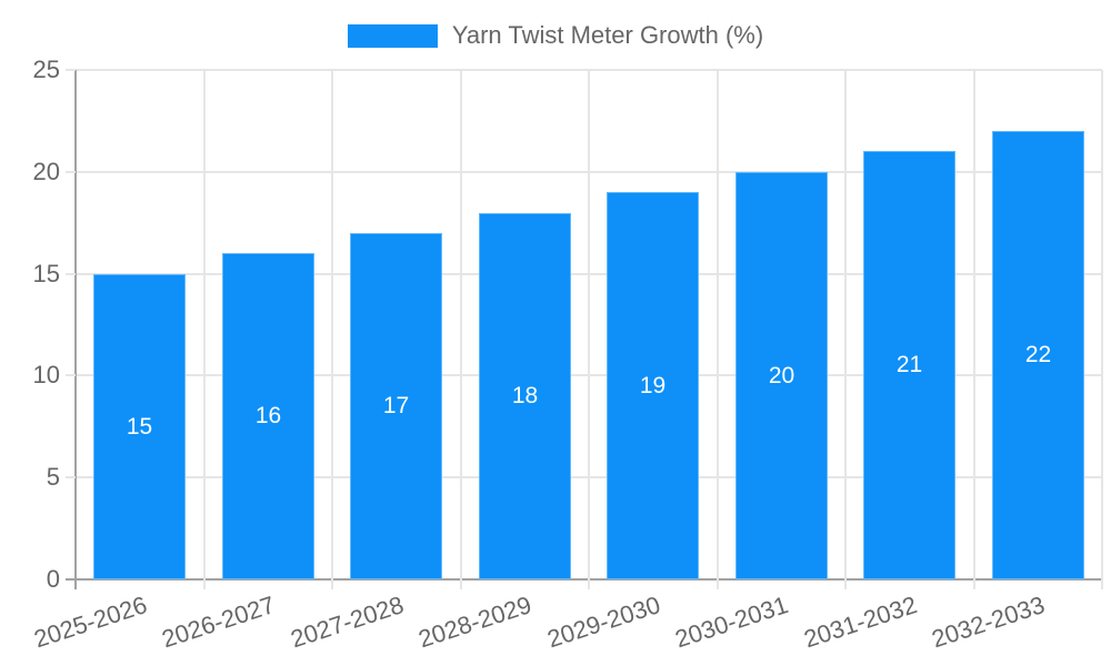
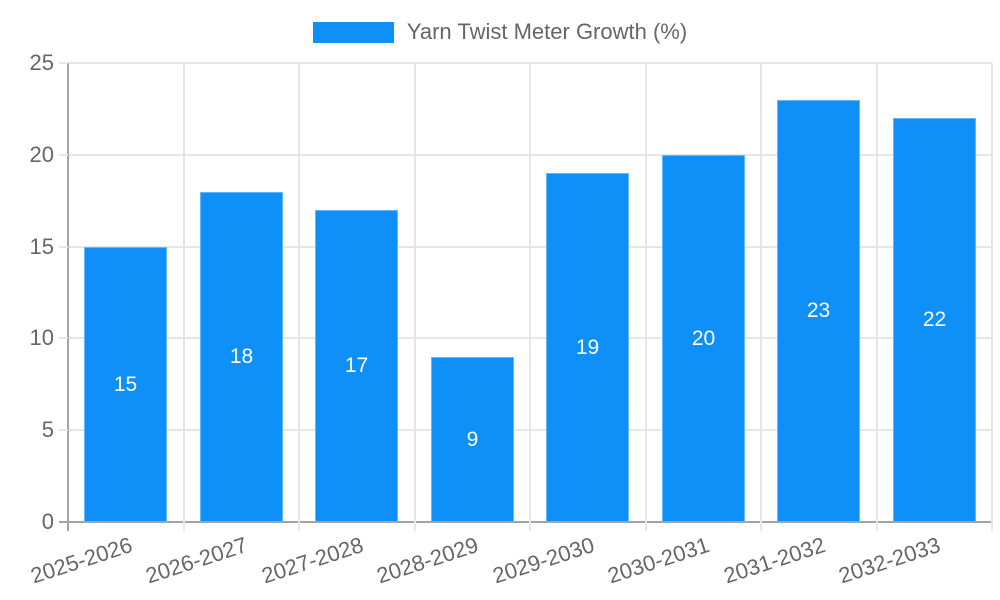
2026-2027: 16 -> 18
2028-2029: 18 -> 9
2031-2032: 21 -> 23
